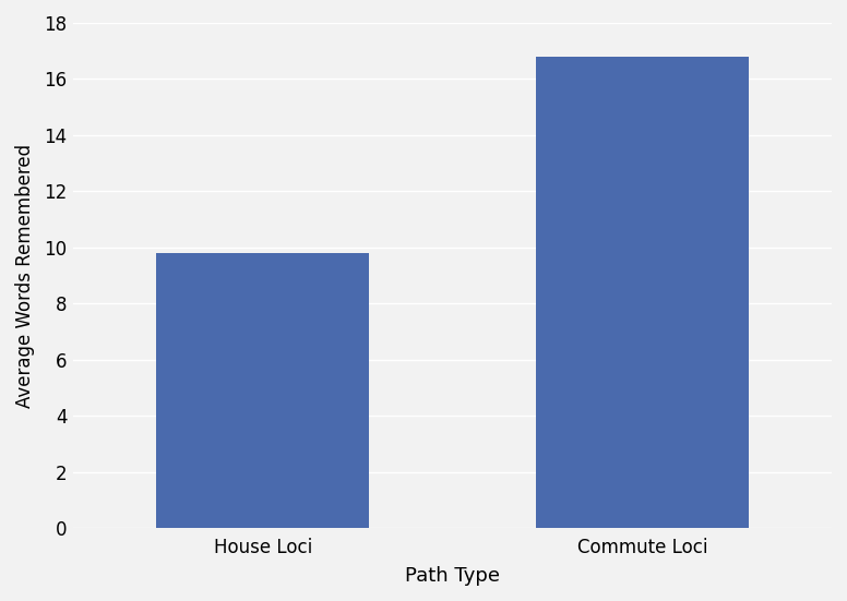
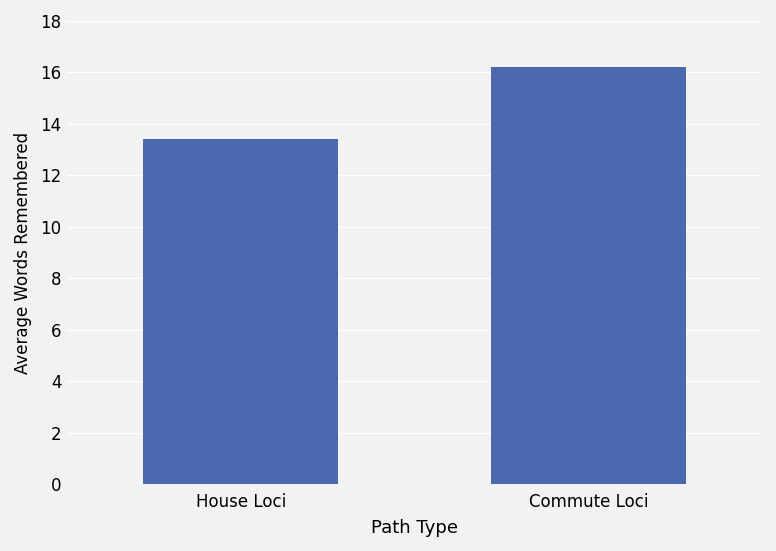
House Loci: 9.8 -> 13.4
Commute Loci: 16.8 -> 16.2
